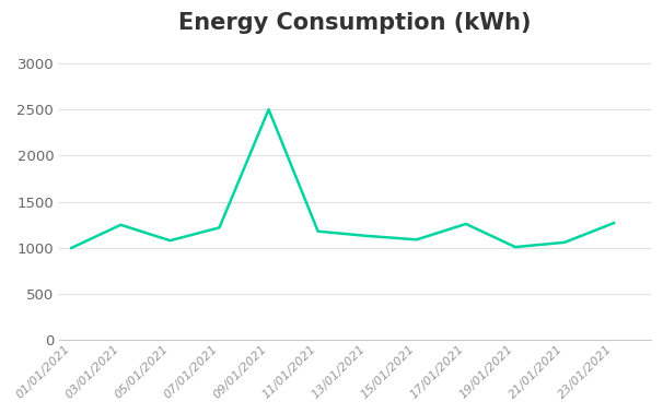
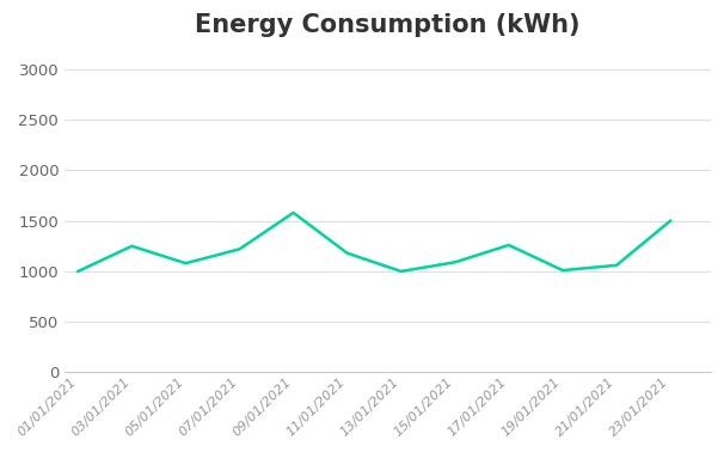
09/01/2021: 2500 -> 1580
13/01/2021: 1130 -> 1000
23/01/2021: 1270 -> 1500
